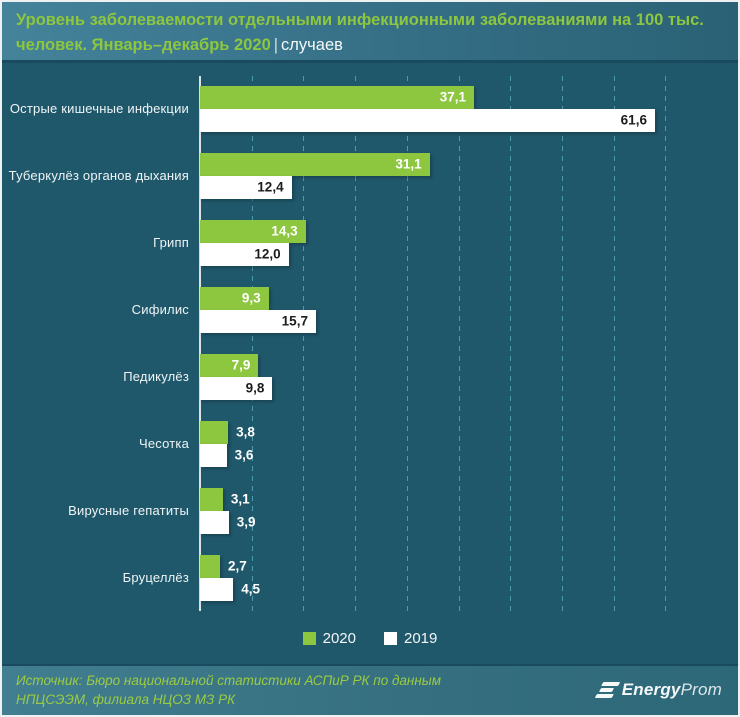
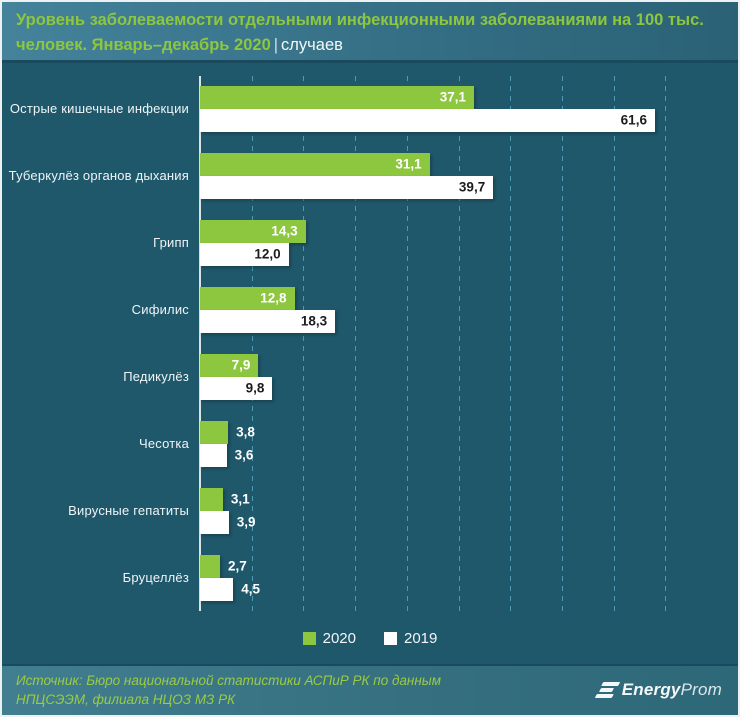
2019/Туберкулёз органов дыхания: 12,4 -> 39,7
2020/Сифилис: 9,3 -> 12,8
2019/Сифилис: 15,7 -> 18,3
